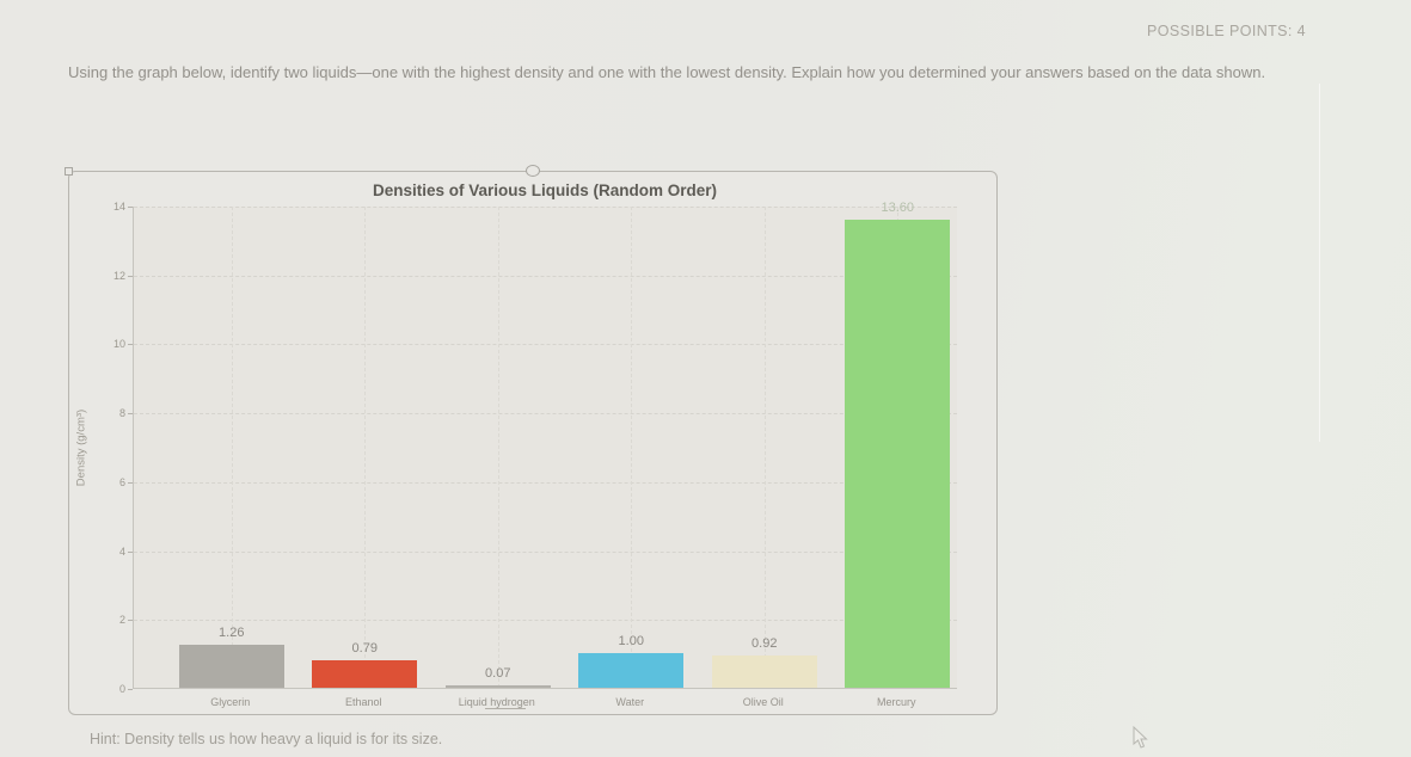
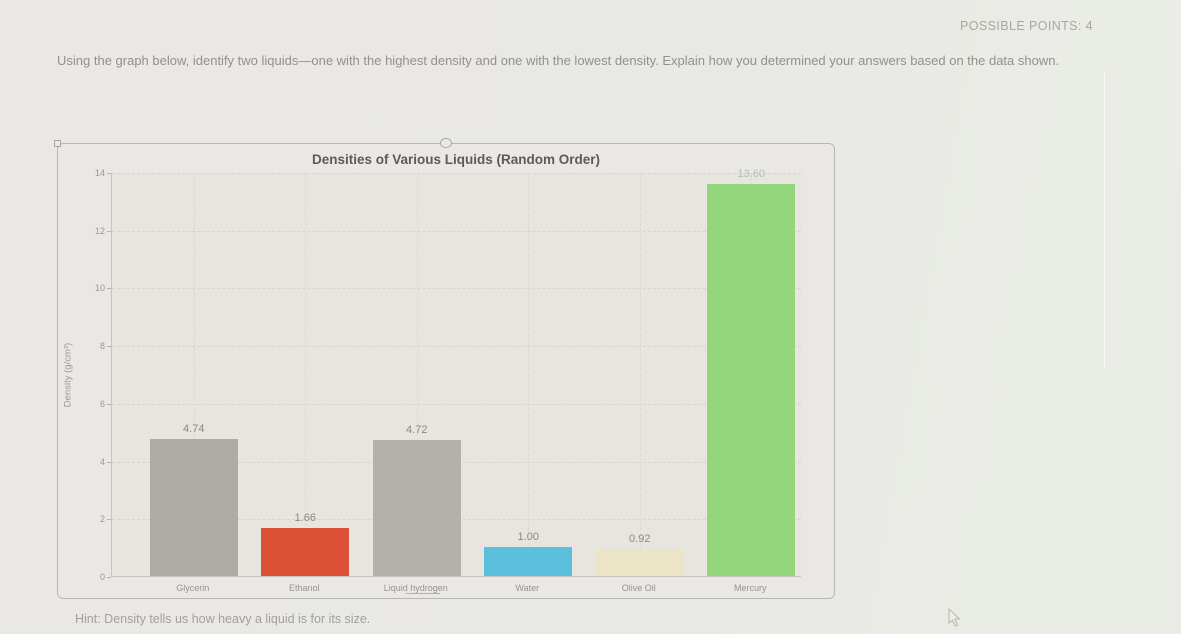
Glycerin: 1.26 -> 4.74
Ethanol: 0.79 -> 1.66
Liquid hydrogen: 0.07 -> 4.72
